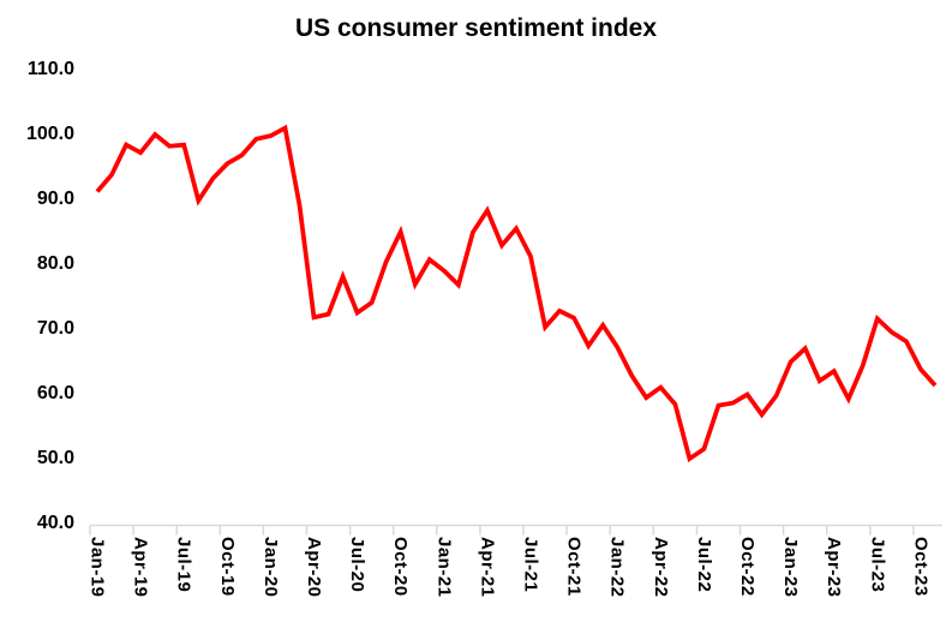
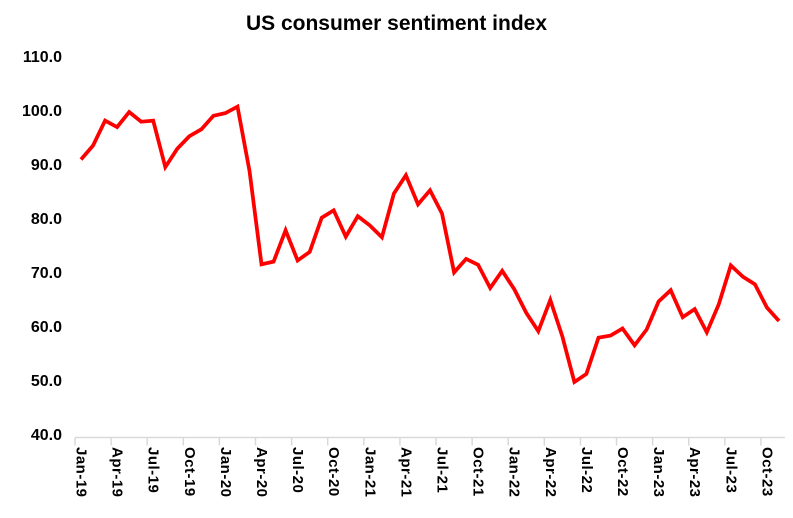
Oct-20: 85 -> 82
Apr-22: 61 -> 65
